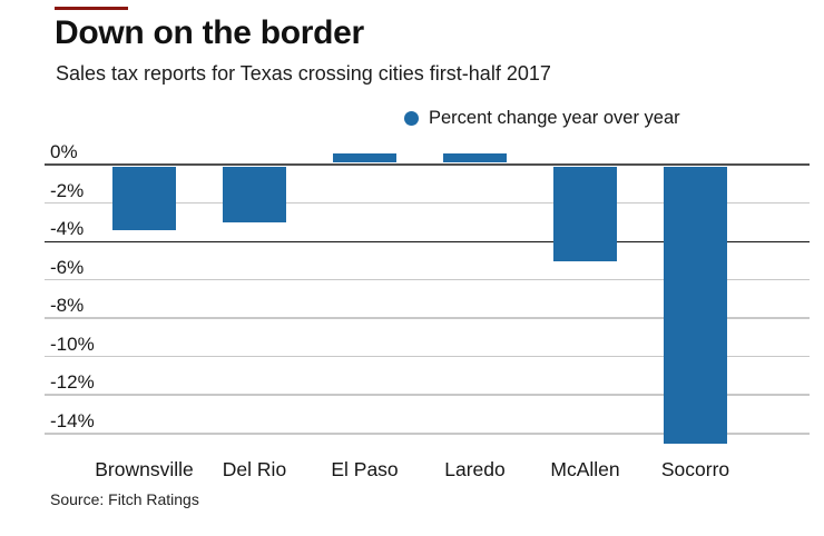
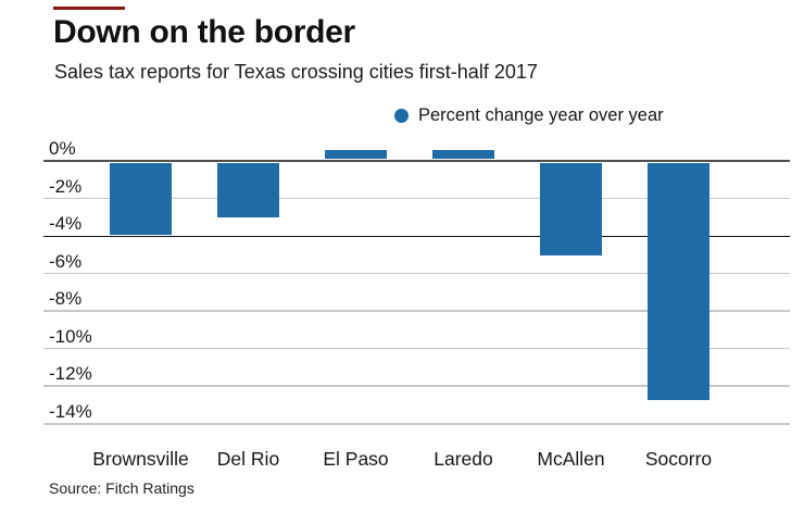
Brownsville: -3.4% -> -3.9%
Socorro: -14.5% -> -12.7%
